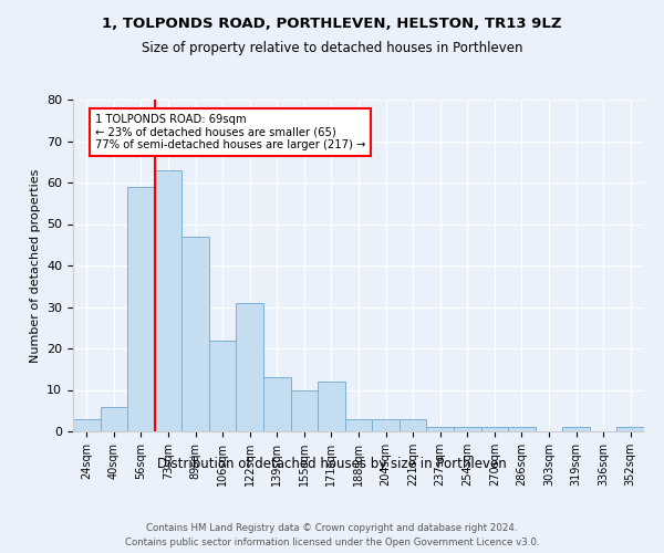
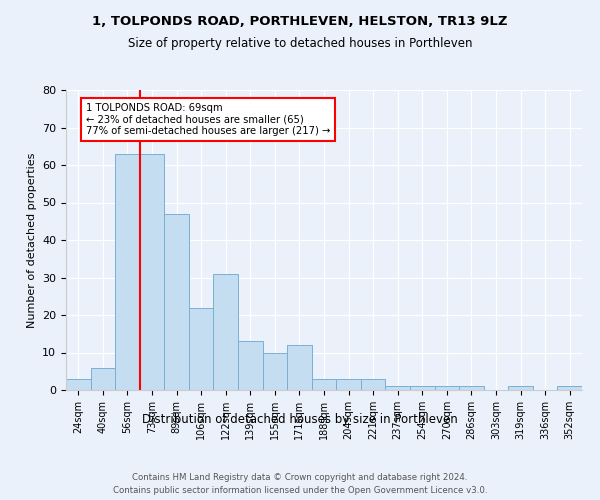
56sqm: 59 -> 63
